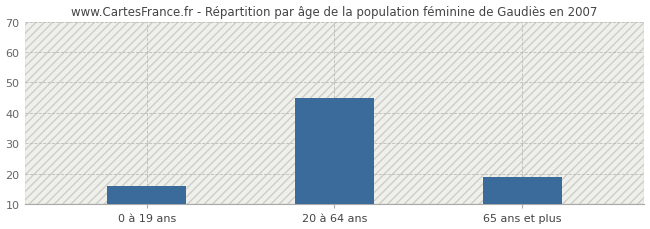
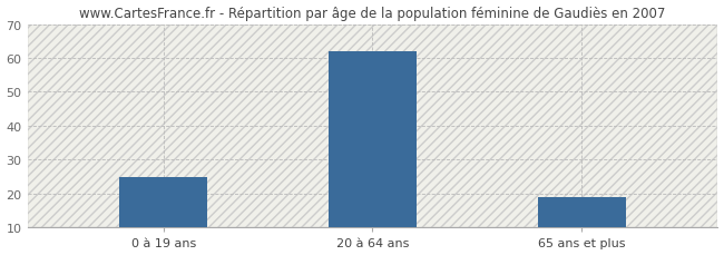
0 à 19 ans: 16 -> 25
20 à 64 ans: 45 -> 62
